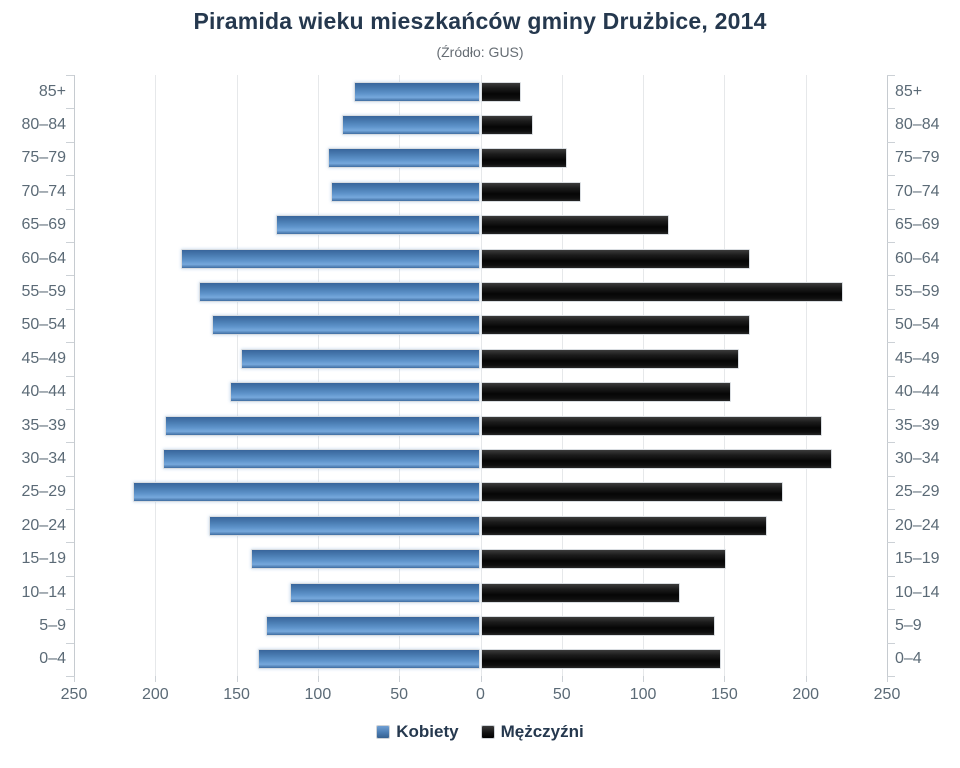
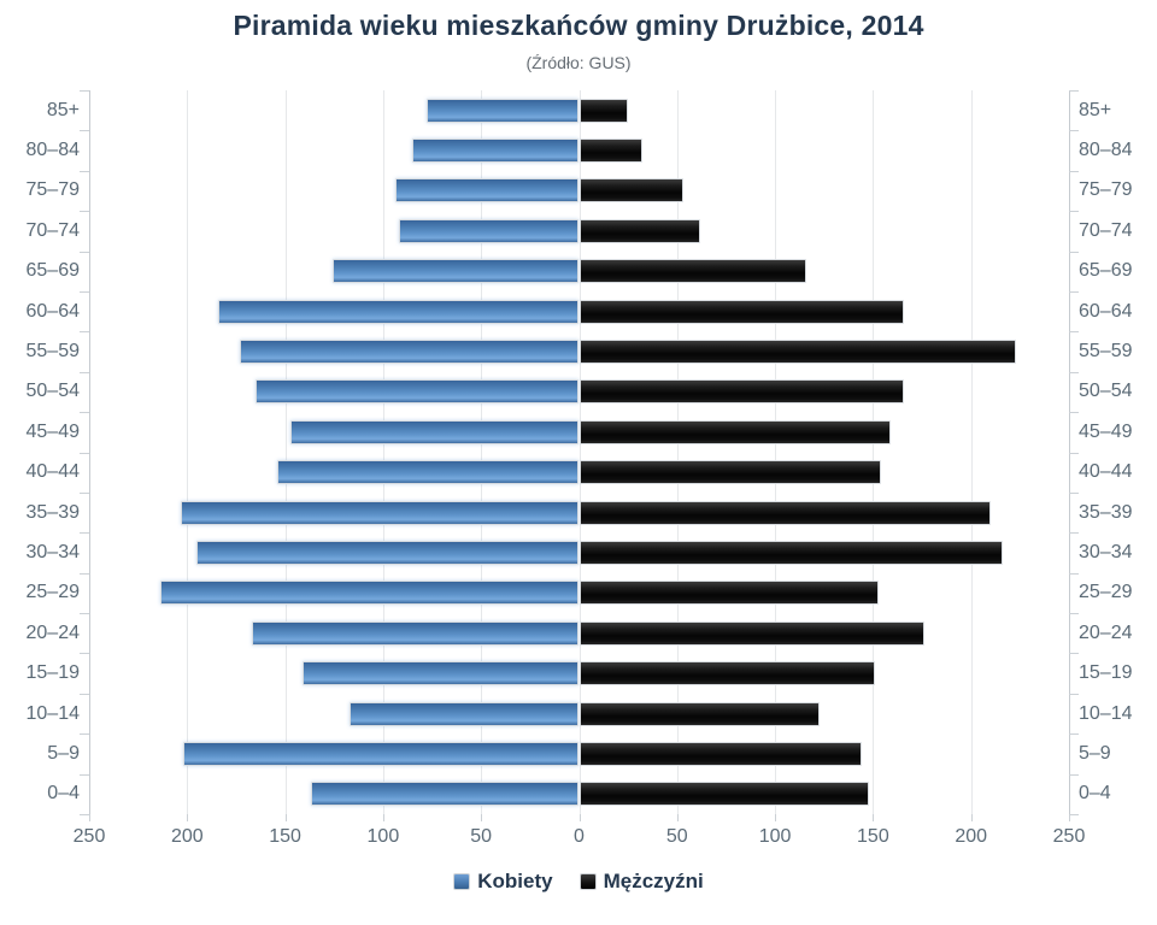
Kobiety/35–39: 194 -> 203
Mężczyźni/25–29: 186 -> 153
Kobiety/5–9: 132 -> 202
